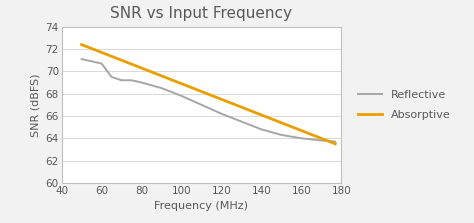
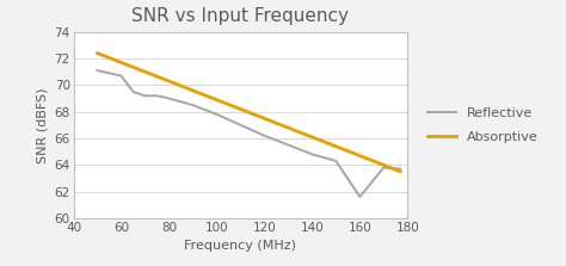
160: 64.0 -> 61.6
